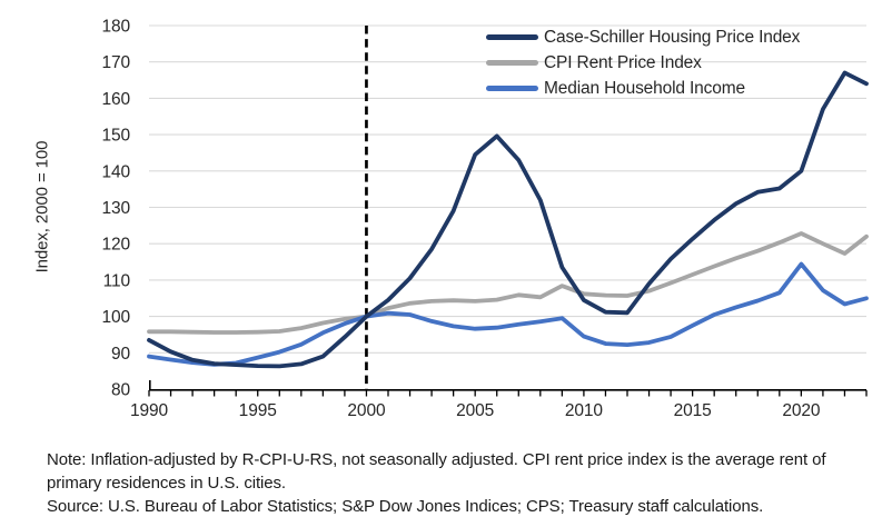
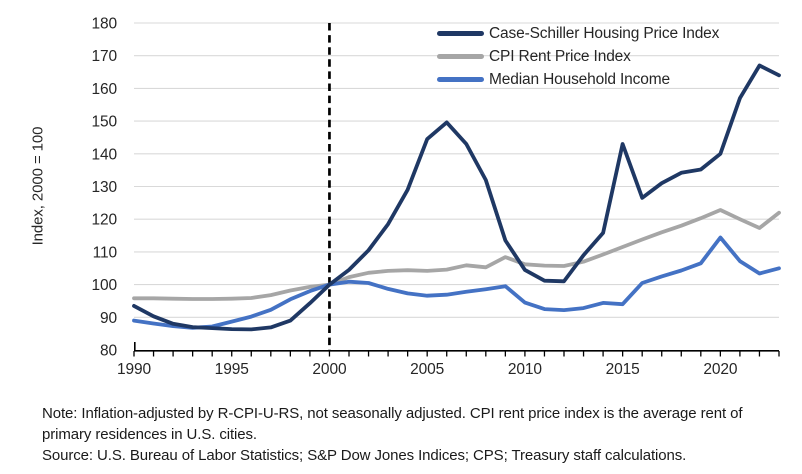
Case-Schiller Housing Price Index/2015: 121 -> 143
Median Household Income/2015: 98 -> 94
